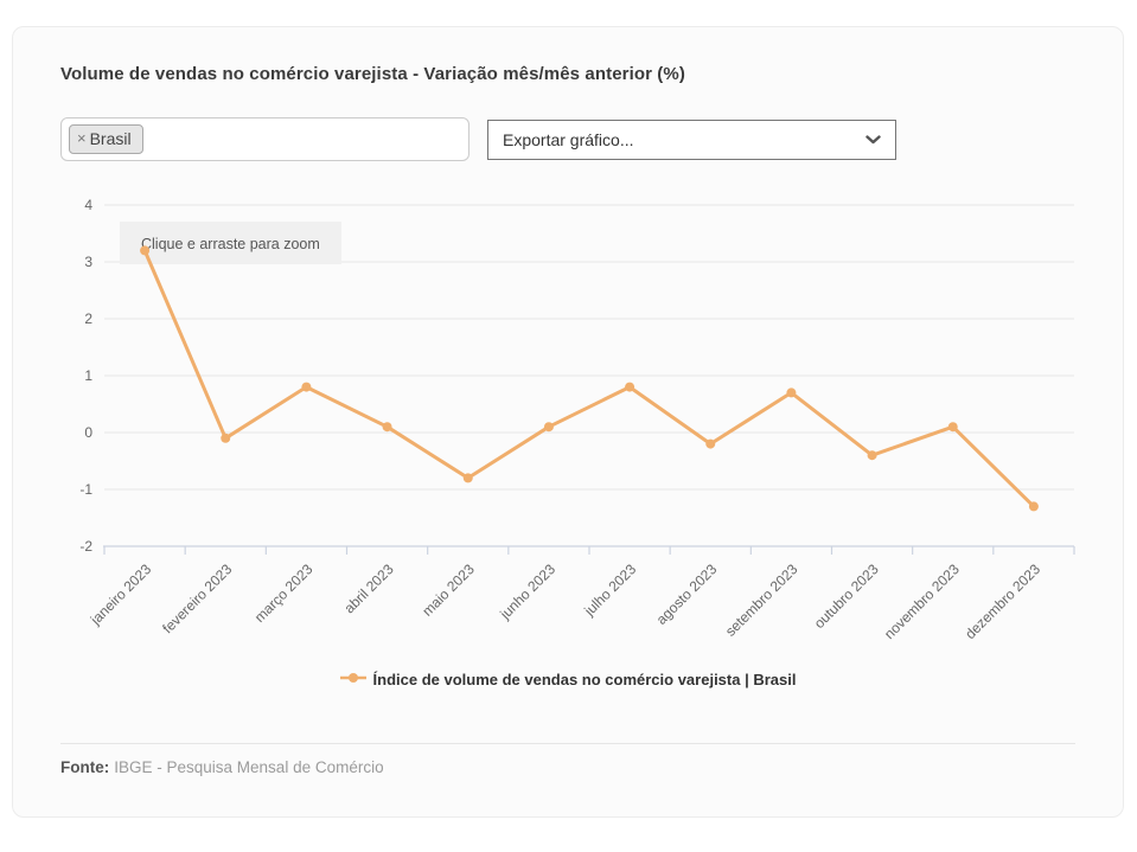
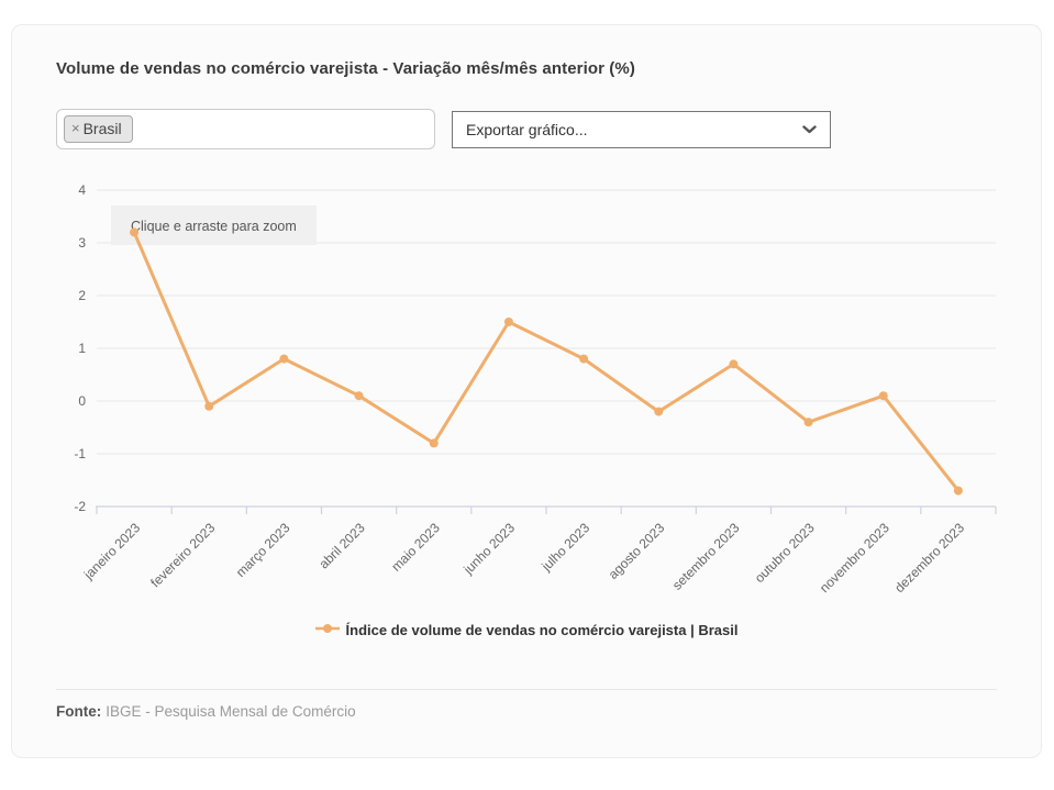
junho 2023: 0.1 -> 1.5
dezembro 2023: -1.3 -> -1.7
